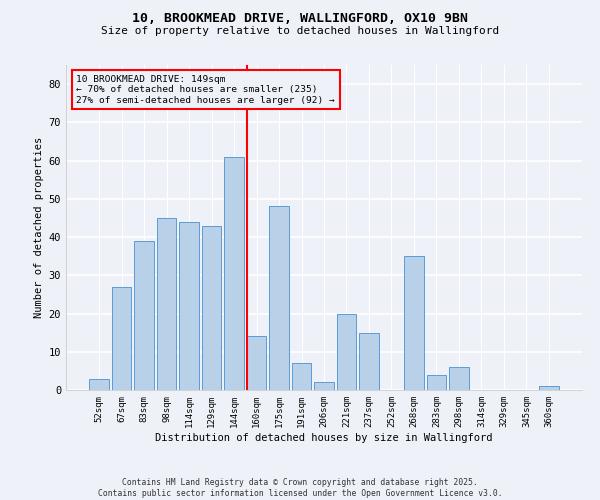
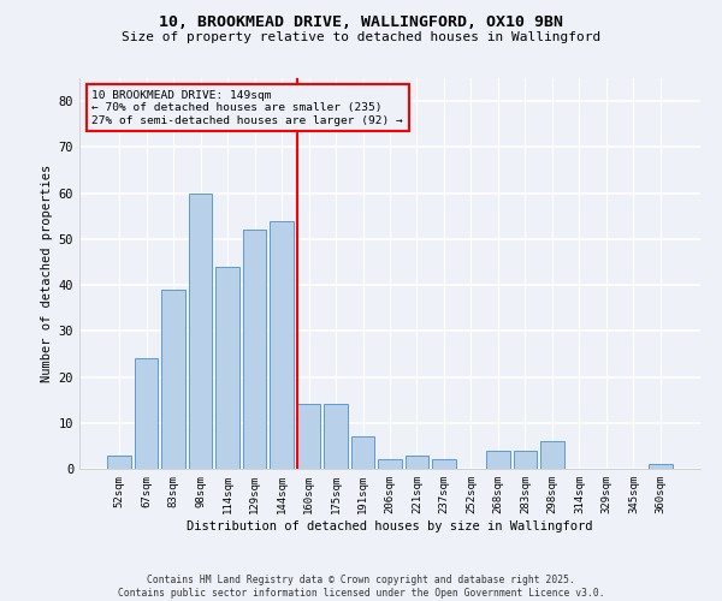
67sqm: 27 -> 24
98sqm: 45 -> 60
129sqm: 43 -> 52
144sqm: 61 -> 54
175sqm: 48 -> 14
221sqm: 20 -> 3
237sqm: 15 -> 2
268sqm: 35 -> 4
